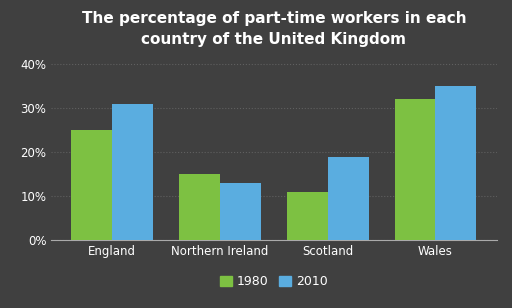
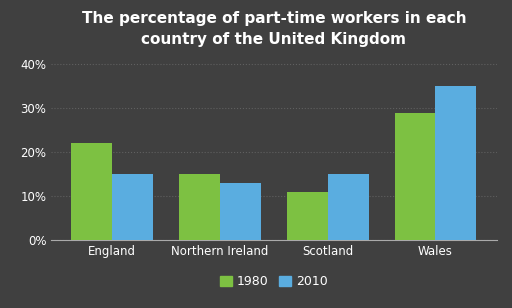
1980/England: 25% -> 22%
2010/England: 31% -> 15%
2010/Scotland: 19% -> 15%
1980/Wales: 32% -> 29%
